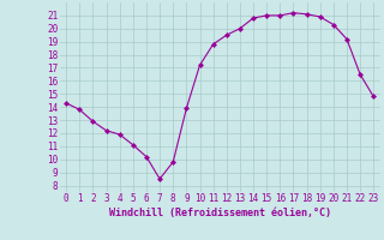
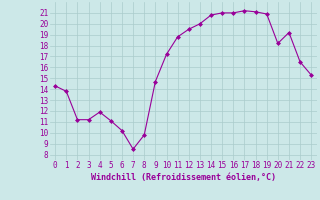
2: 12.9 -> 11.2
3: 12.2 -> 11.2
9: 13.9 -> 14.7
20: 20.3 -> 18.2
23: 14.8 -> 15.3
